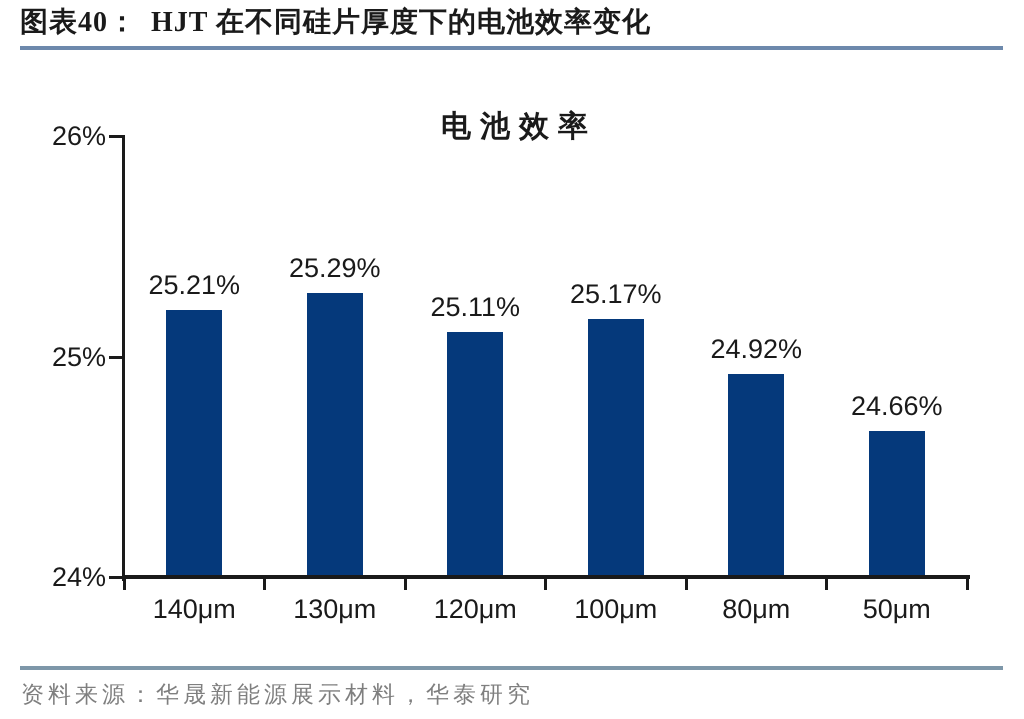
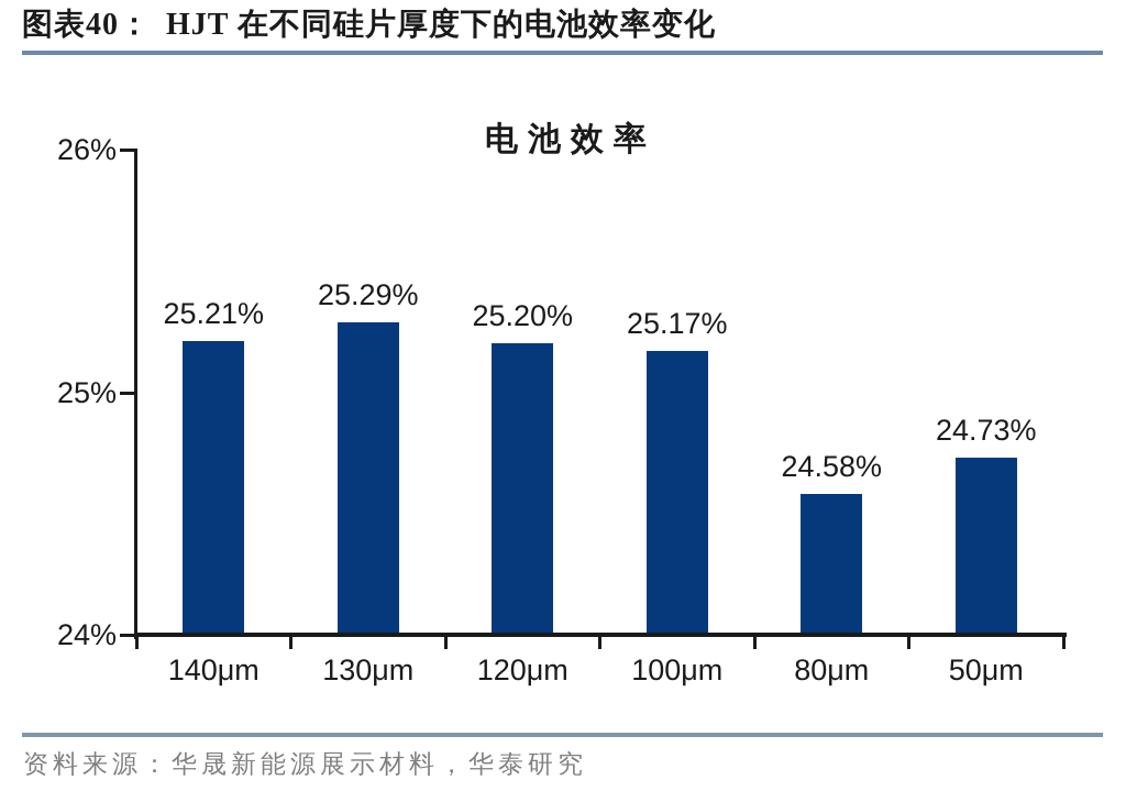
120μm: 25.11% -> 25.20%
80μm: 24.92% -> 24.58%
50μm: 24.66% -> 24.73%
